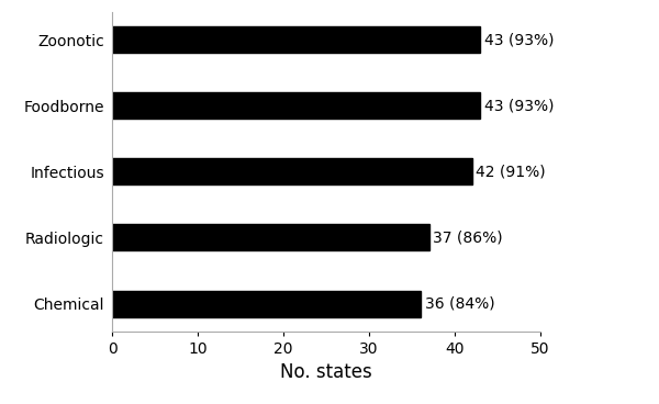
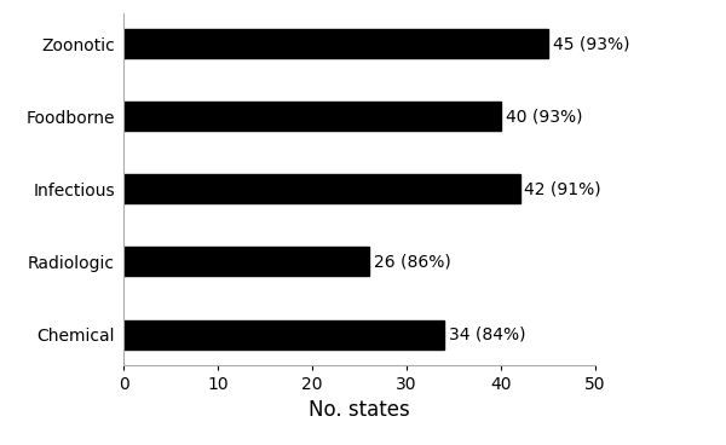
Zoonotic: 43 -> 45
Foodborne: 43 -> 40
Radiologic: 37 -> 26
Chemical: 36 -> 34
